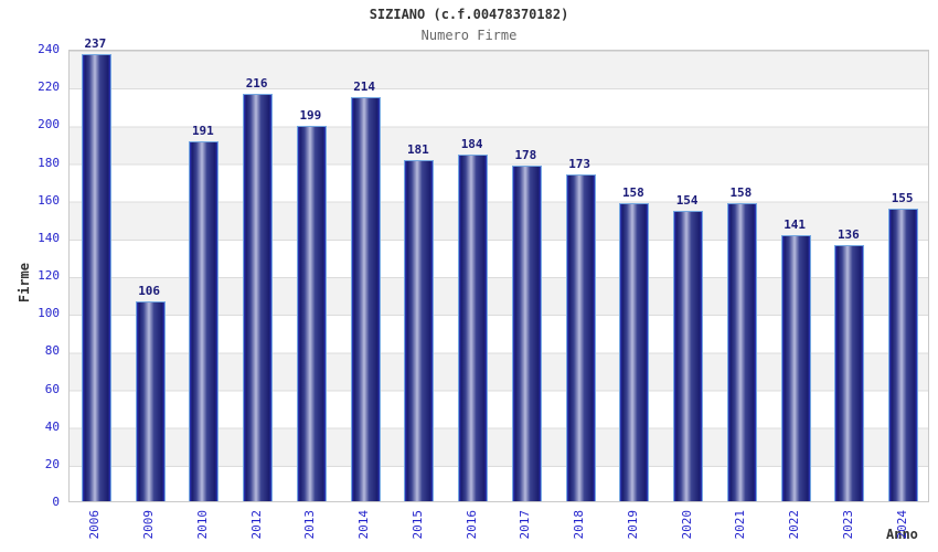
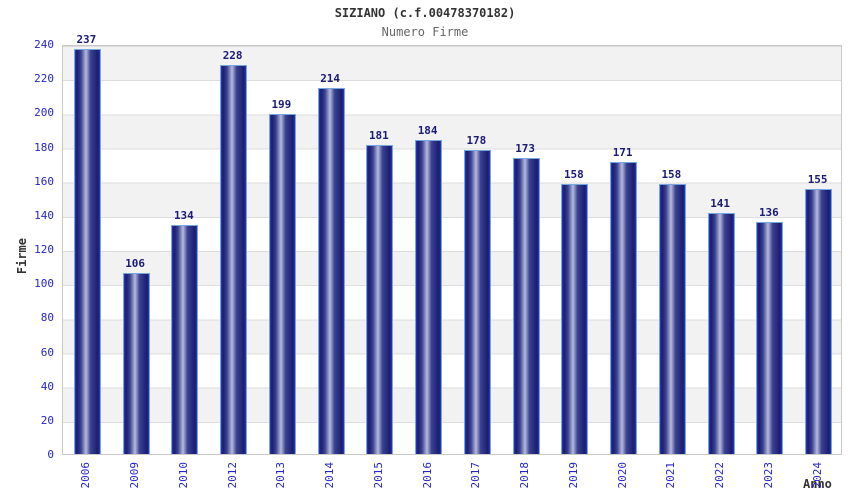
2010: 191 -> 134
2012: 216 -> 228
2020: 154 -> 171
